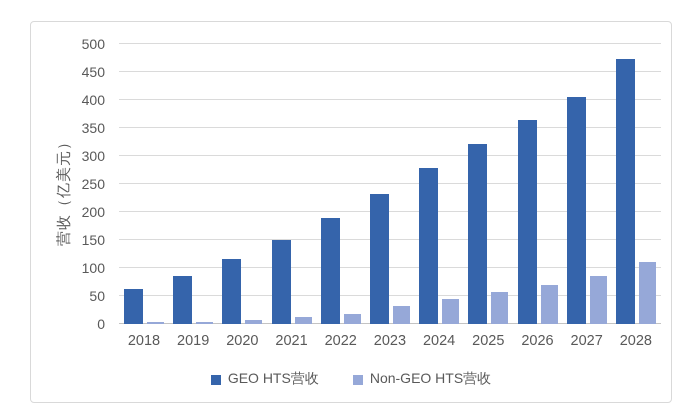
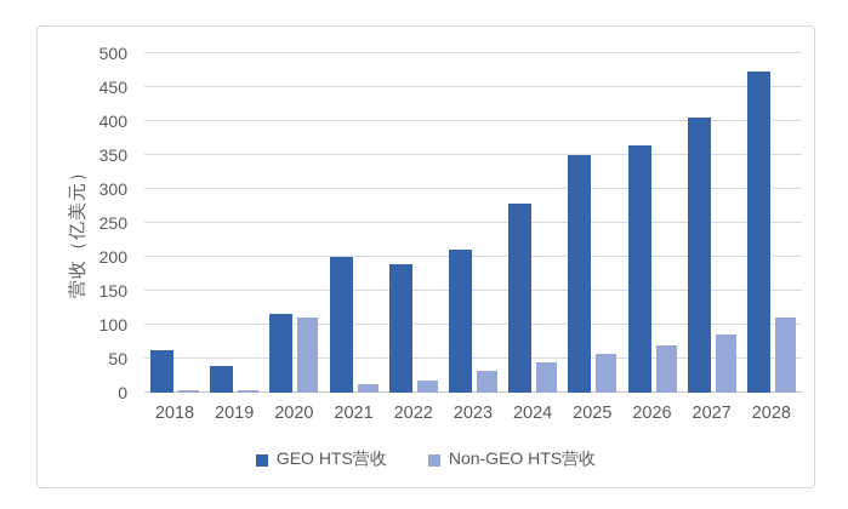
GEO HTS营收/2019: 90 -> 40
Non-GEO HTS营收/2020: 10 -> 110
GEO HTS营收/2021: 150 -> 200
GEO HTS营收/2023: 230 -> 210
GEO HTS营收/2025: 320 -> 350
